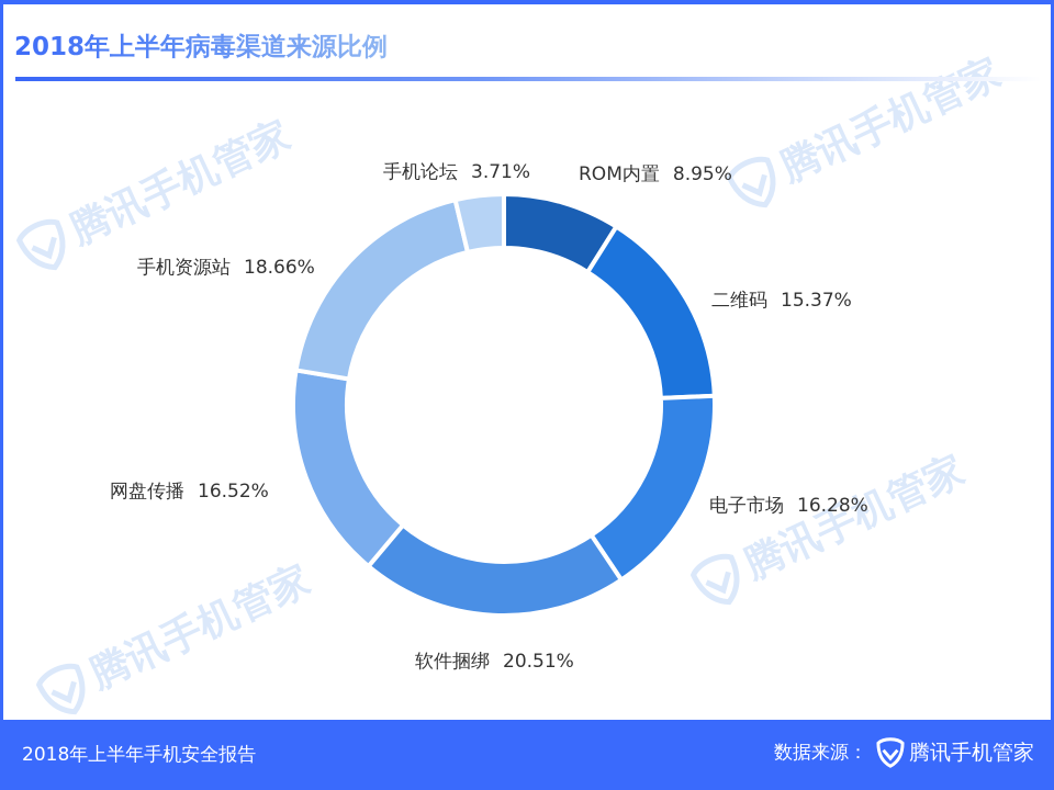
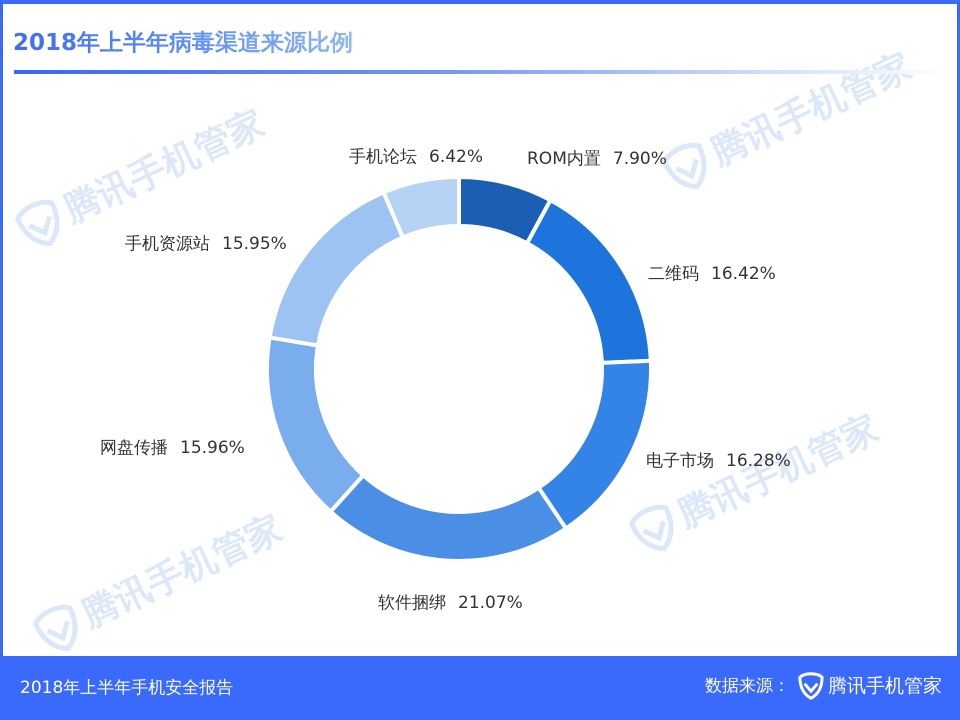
ROM内置: 8.95% -> 7.90%
二维码: 15.37% -> 16.42%
软件捆绑: 20.51% -> 21.07%
网盘传播: 16.52% -> 15.96%
手机资源站: 18.66% -> 15.95%
手机论坛: 3.71% -> 6.42%
